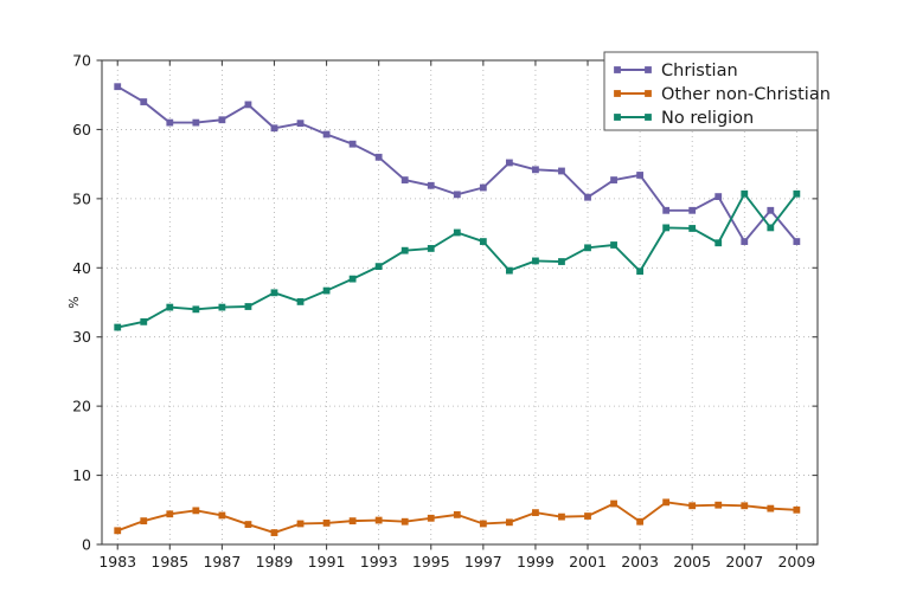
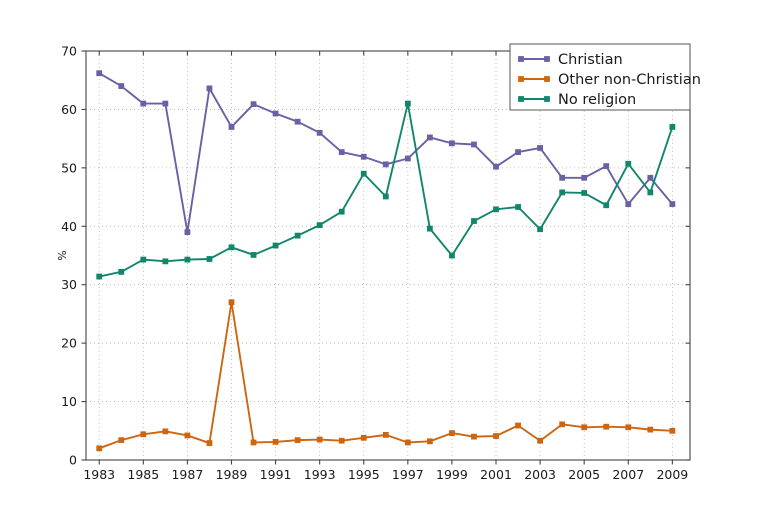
Christian/1987: 61 -> 39
Christian/1989: 60 -> 57
Other non-Christian/1989: 2 -> 27
No religion/1995: 43 -> 49
No religion/1997: 44 -> 61
No religion/1999: 41 -> 35
No religion/2009: 51 -> 57
